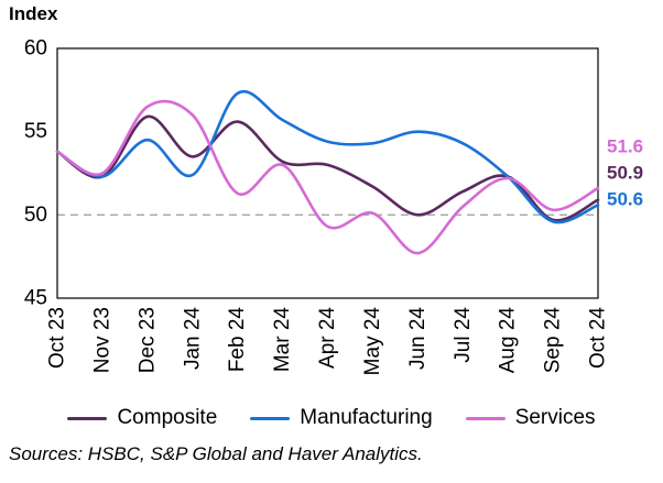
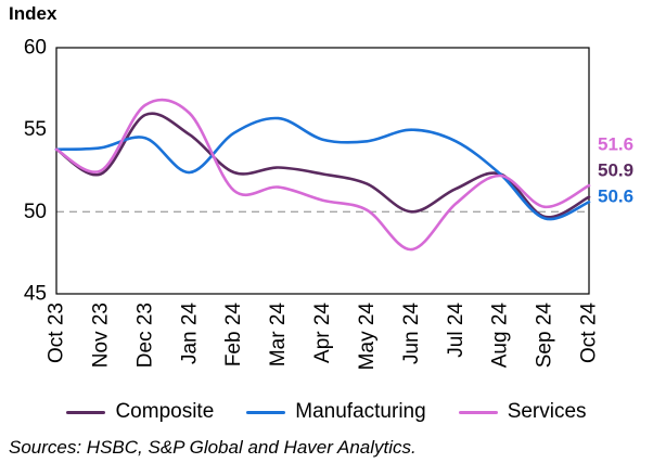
Manufacturing/Nov 23: 52.3 -> 53.9
Composite/Jan 24: 53.5 -> 54.7
Composite/Feb 24: 55.6 -> 52.4
Manufacturing/Feb 24: 57.3 -> 54.8
Composite/Mar 24: 53.2 -> 52.7
Services/Mar 24: 53.0 -> 51.5
Composite/Apr 24: 53.0 -> 52.3
Services/Apr 24: 49.3 -> 50.7
